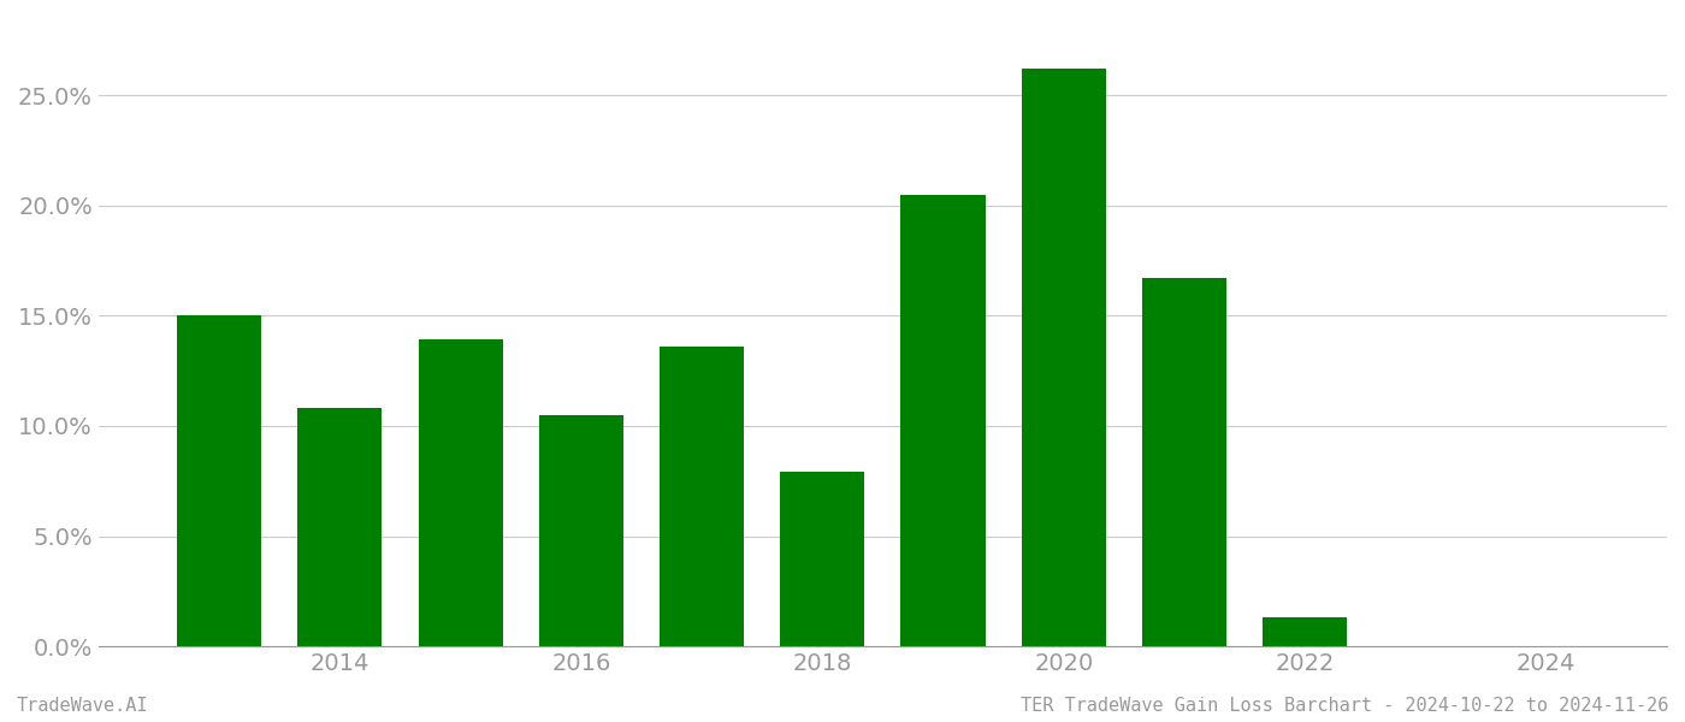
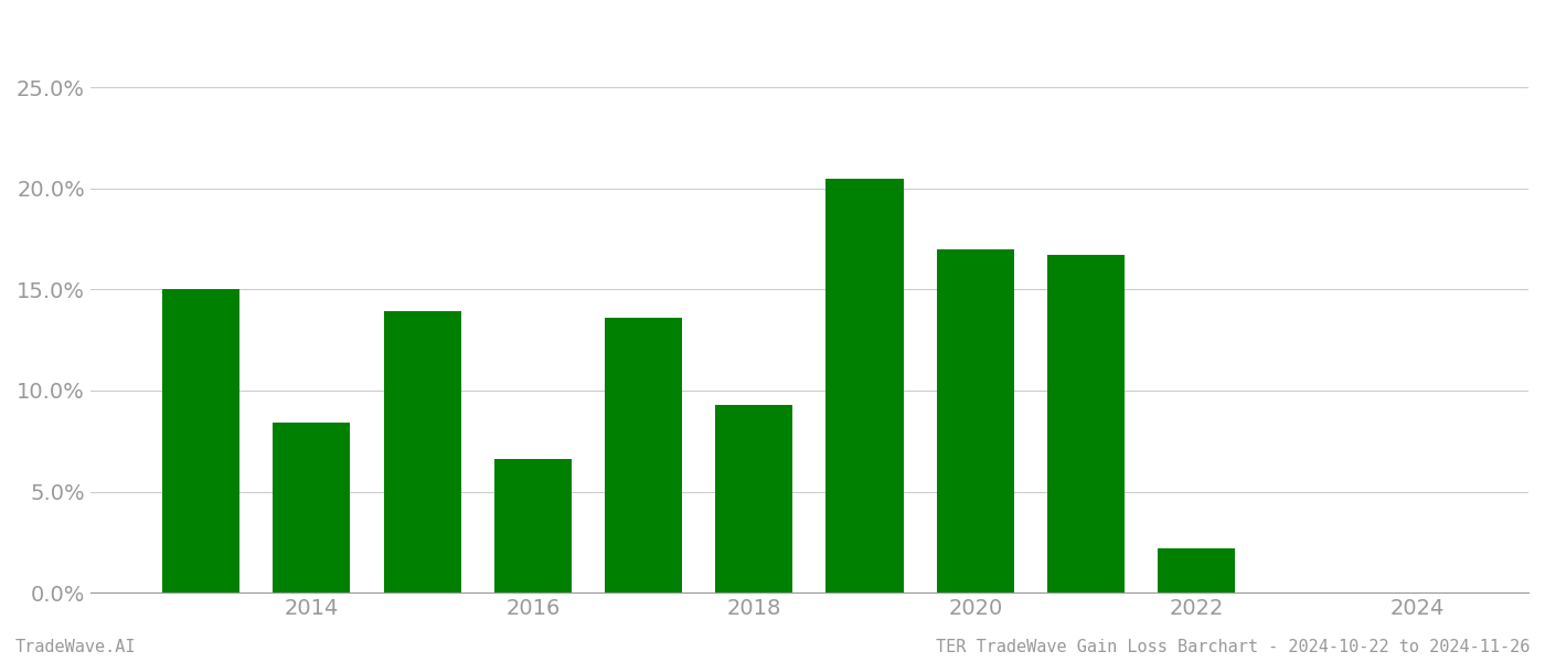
2014: 10.8% -> 8.4%
2016: 10.5% -> 6.6%
2018: 7.9% -> 9.3%
2020: 26.2% -> 17.0%
2022: 1.3% -> 2.2%
